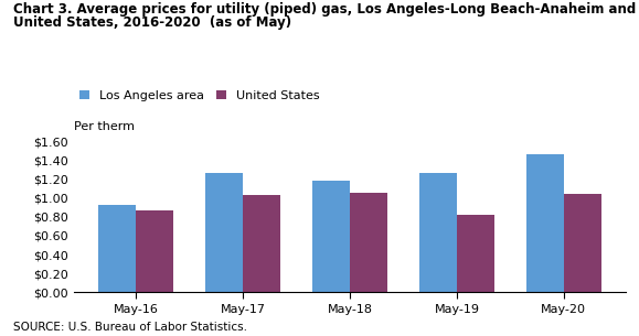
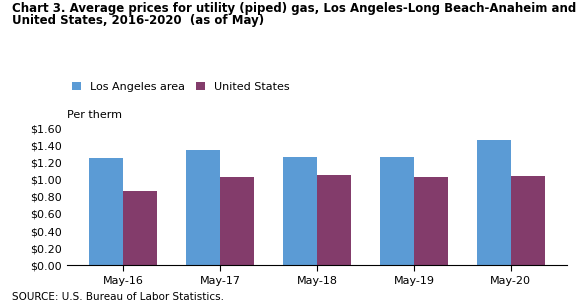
Los Angeles area/May-16: $0.92 -> $1.25
Los Angeles area/May-17: $1.26 -> $1.35
Los Angeles area/May-18: $1.18 -> $1.26
United States/May-19: $0.82 -> $1.03
